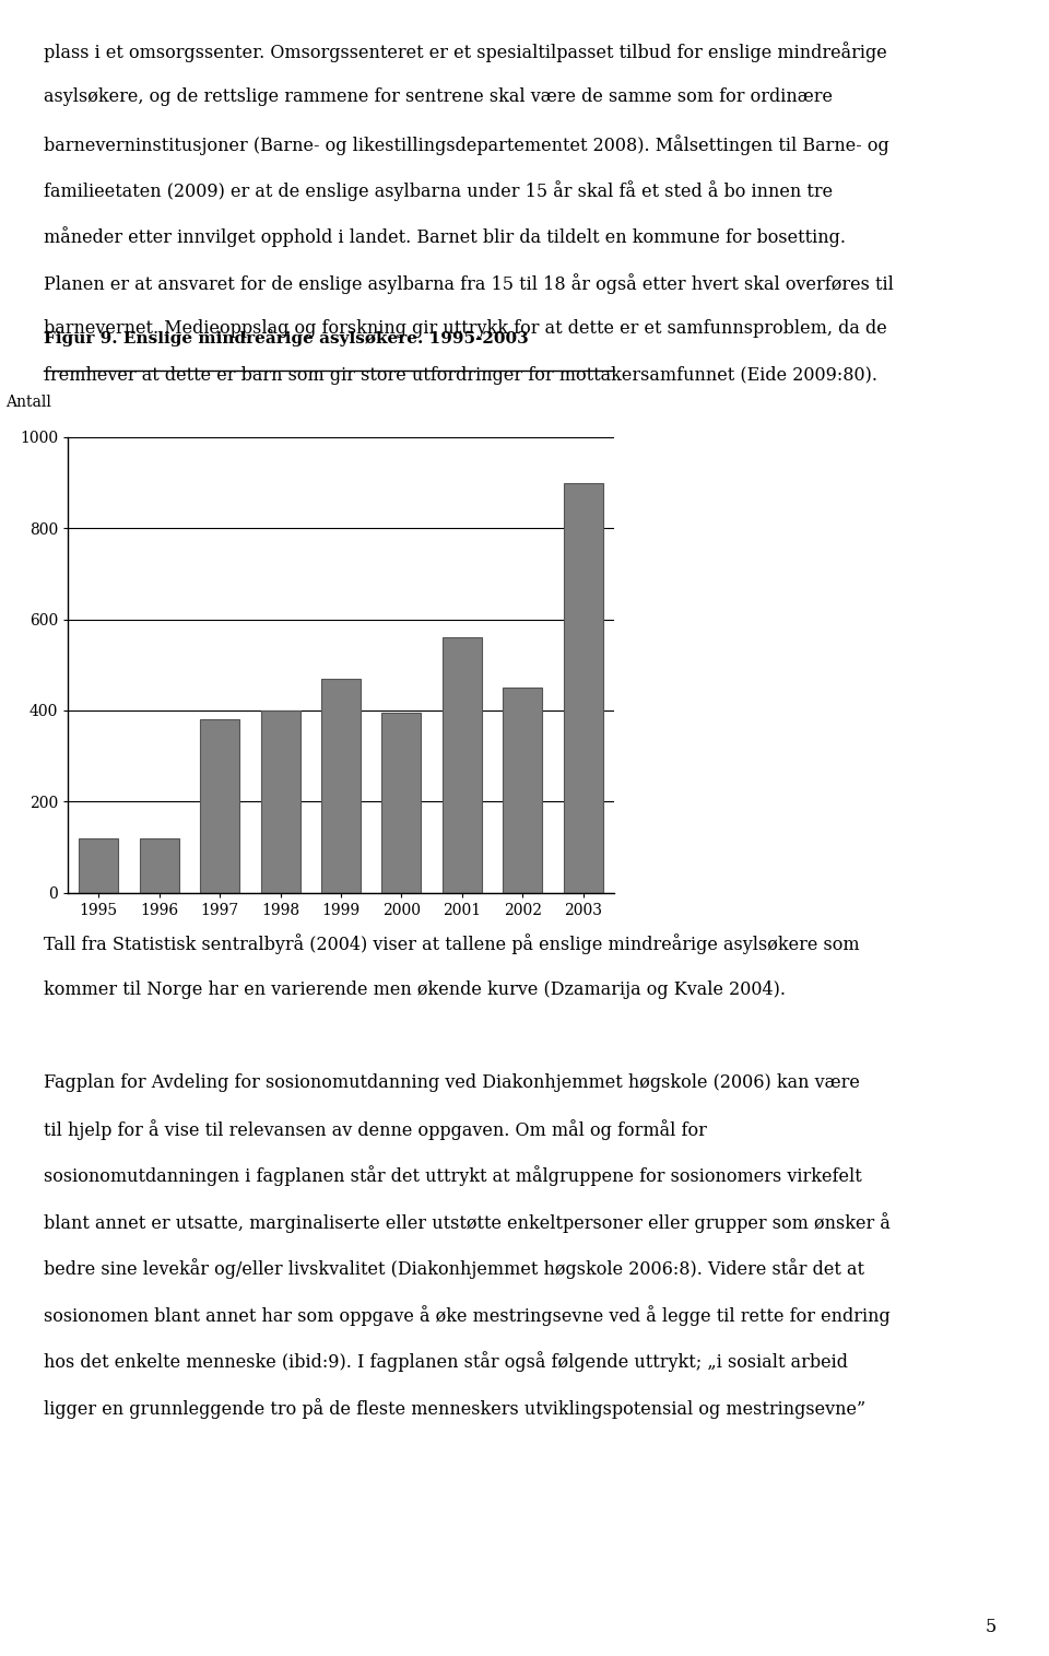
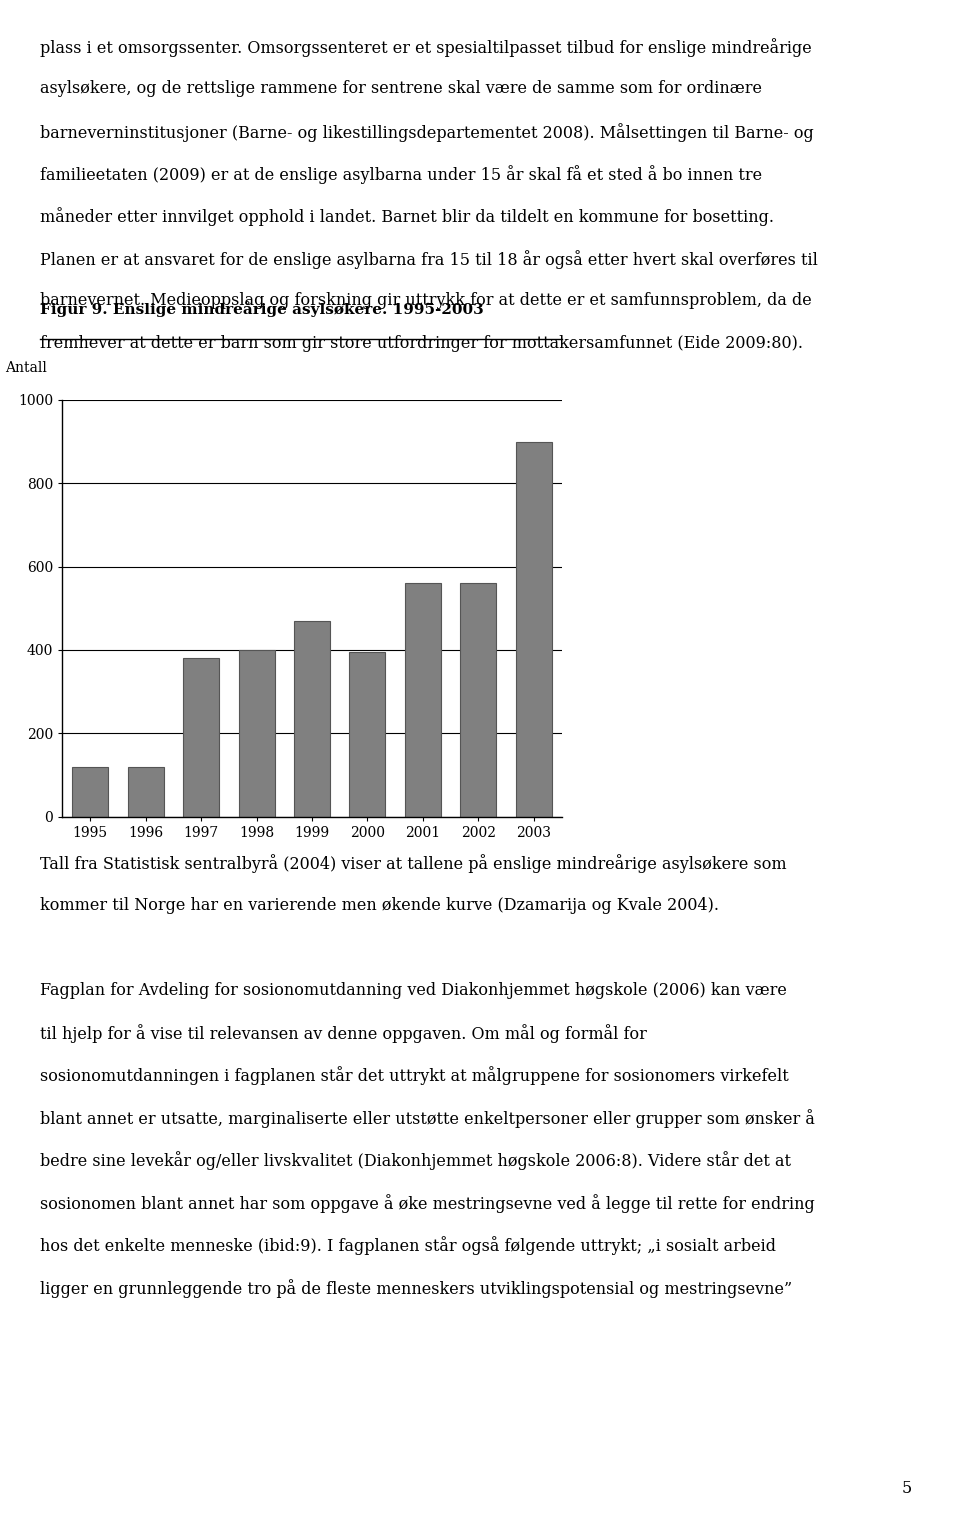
2002: 450 -> 560
